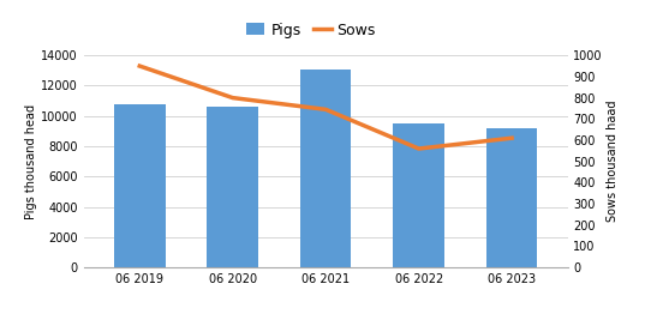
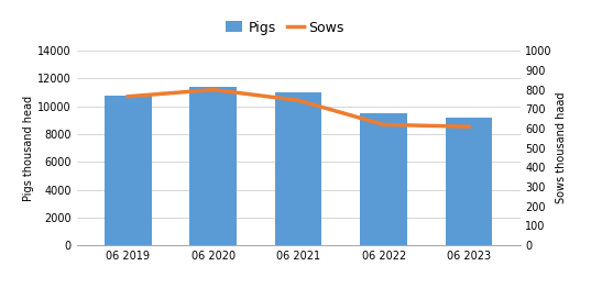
Sows/06 2019: 950 -> 760
Pigs/06 2020: 10600 -> 11400
Pigs/06 2021: 13100 -> 11000
Sows/06 2022: 560 -> 620
